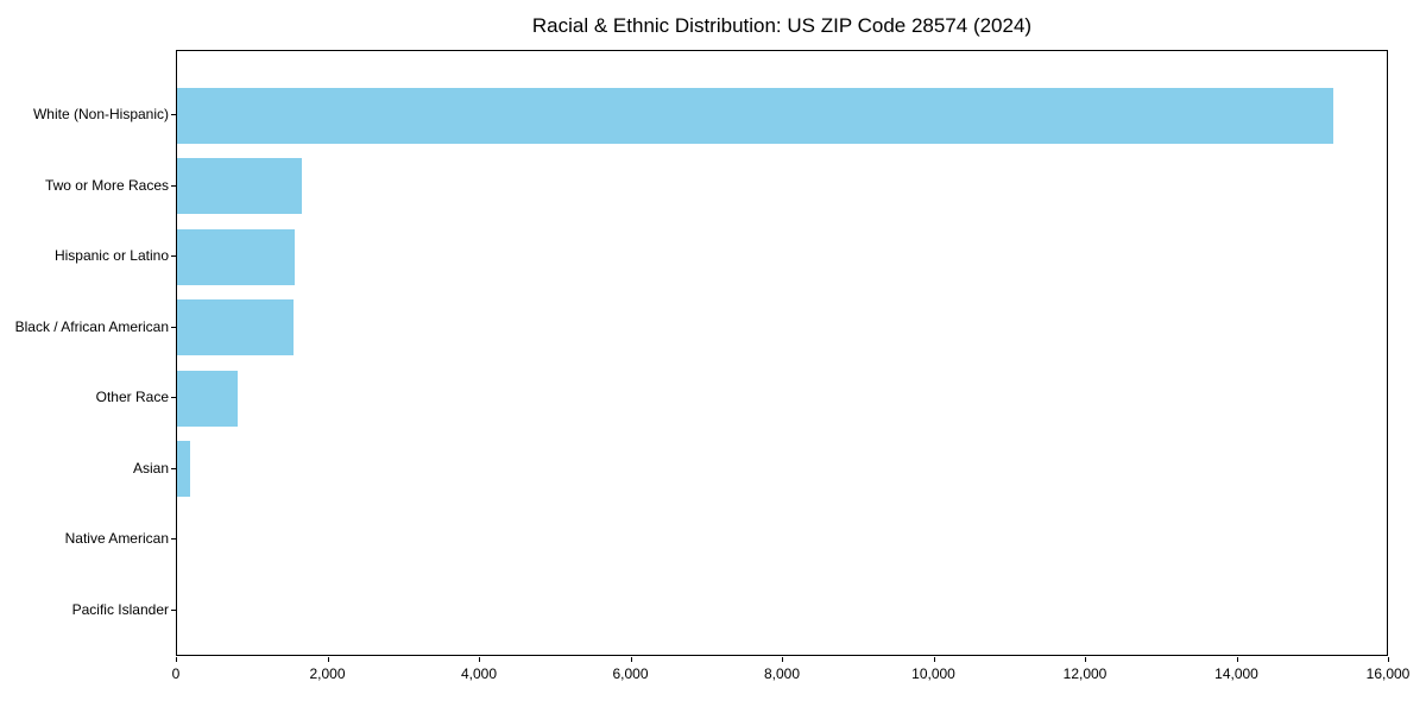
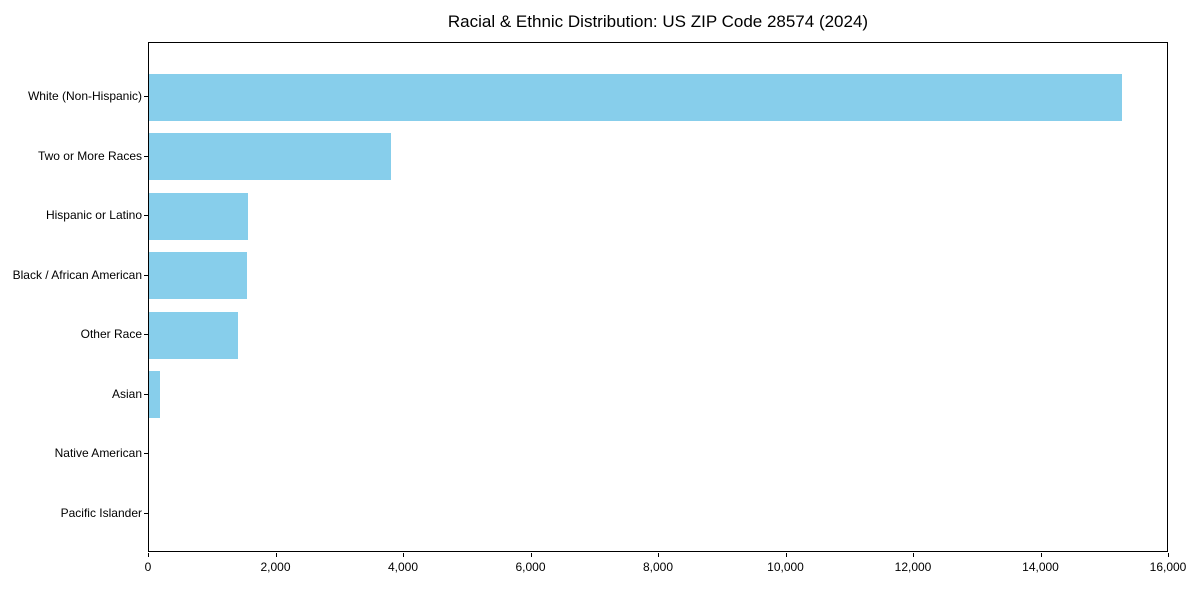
Two or More Races: 1600 -> 3800
Other Race: 800 -> 1400
